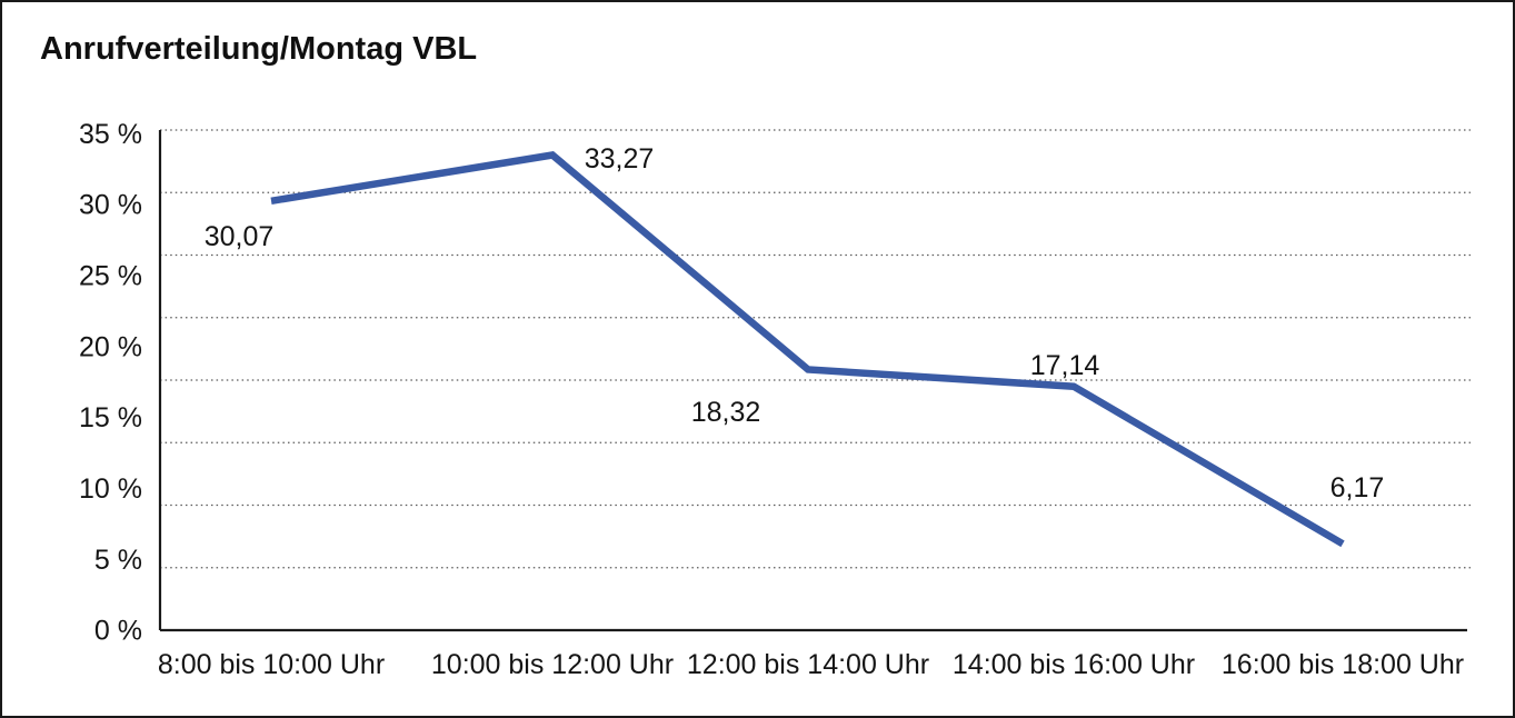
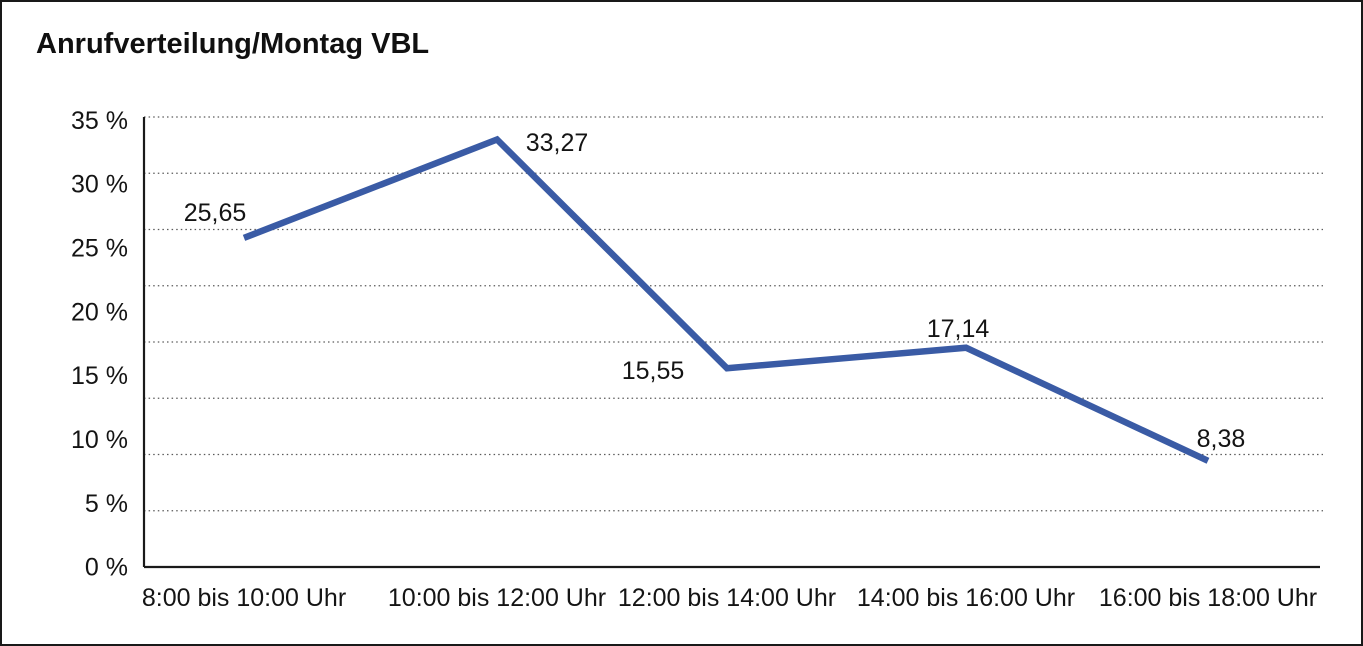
8:00 bis 10:00 Uhr: 30,07 -> 25,65
12:00 bis 14:00 Uhr: 18,32 -> 15,55
16:00 bis 18:00 Uhr: 6,17 -> 8,38
